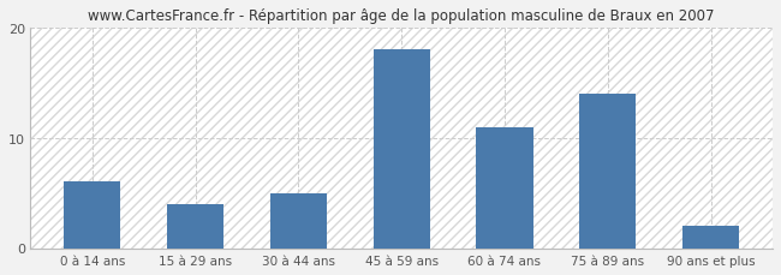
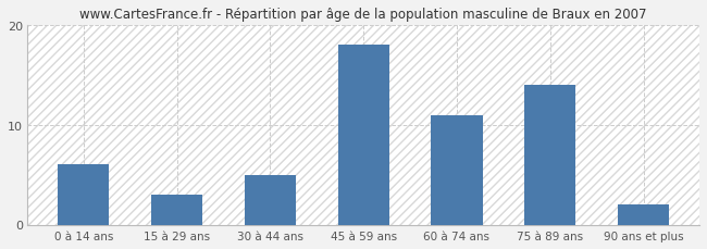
15 à 29 ans: 4 -> 3
